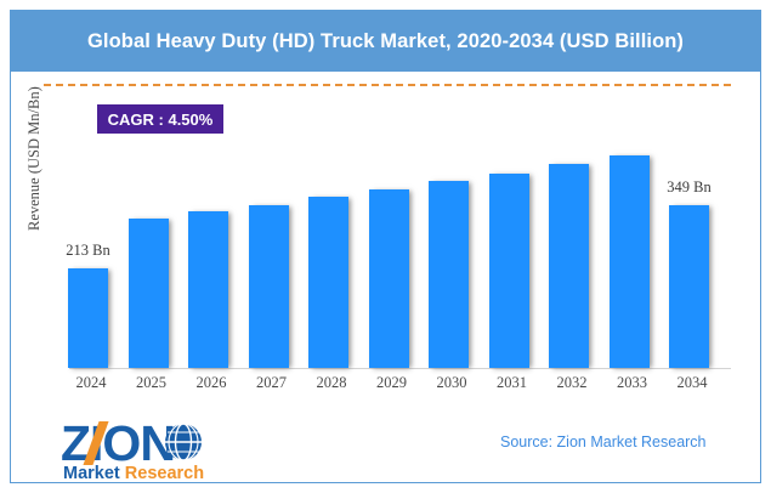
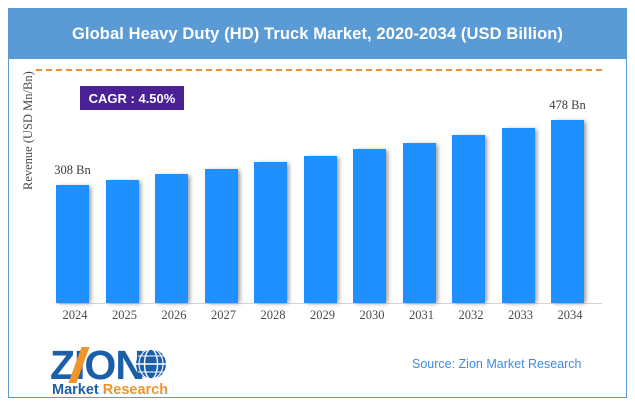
2024: 213 -> 308
2034: 349 -> 478
